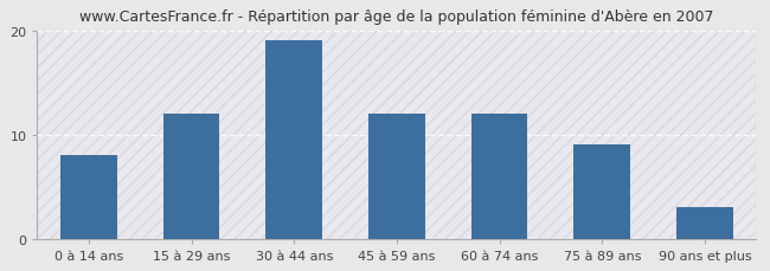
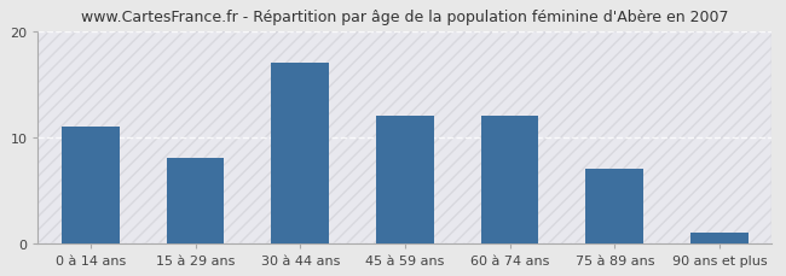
0 à 14 ans: 8 -> 11
15 à 29 ans: 12 -> 8
30 à 44 ans: 19 -> 17
75 à 89 ans: 9 -> 7
90 ans et plus: 3 -> 1
